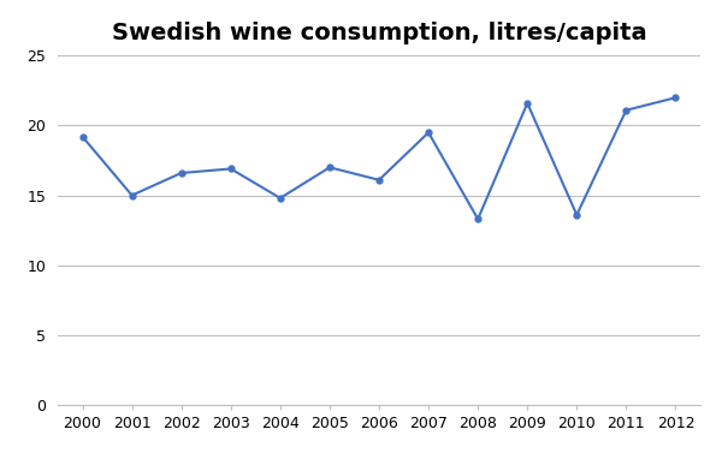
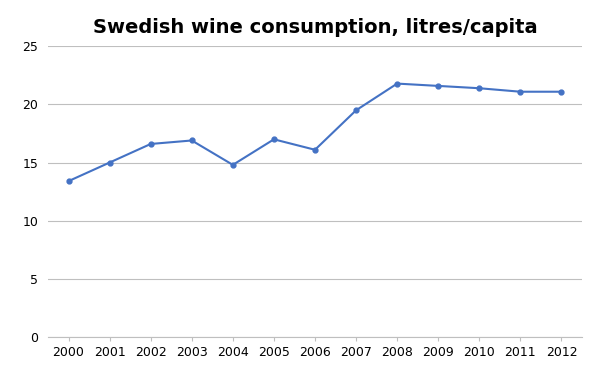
2000: 19.2 -> 13.4
2008: 13.3 -> 21.8
2010: 13.6 -> 21.4
2012: 22.0 -> 21.1
